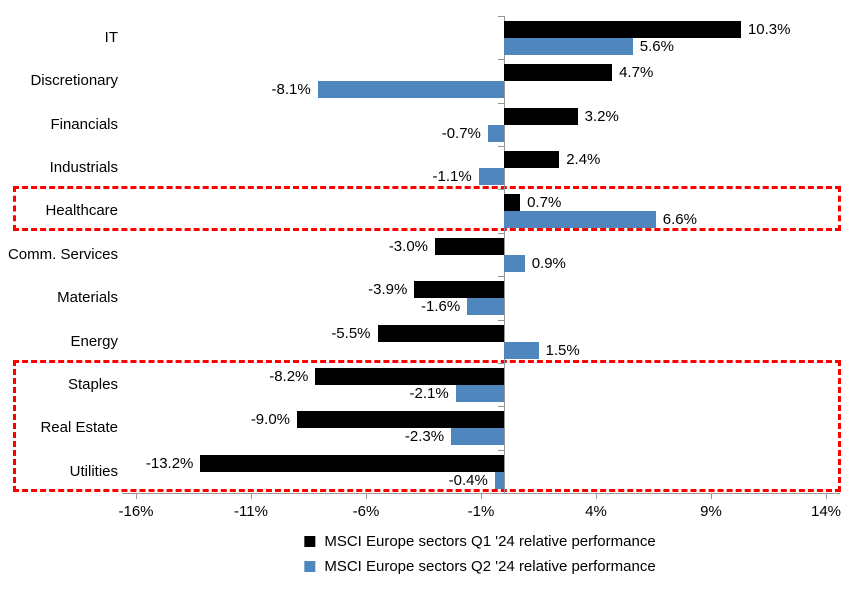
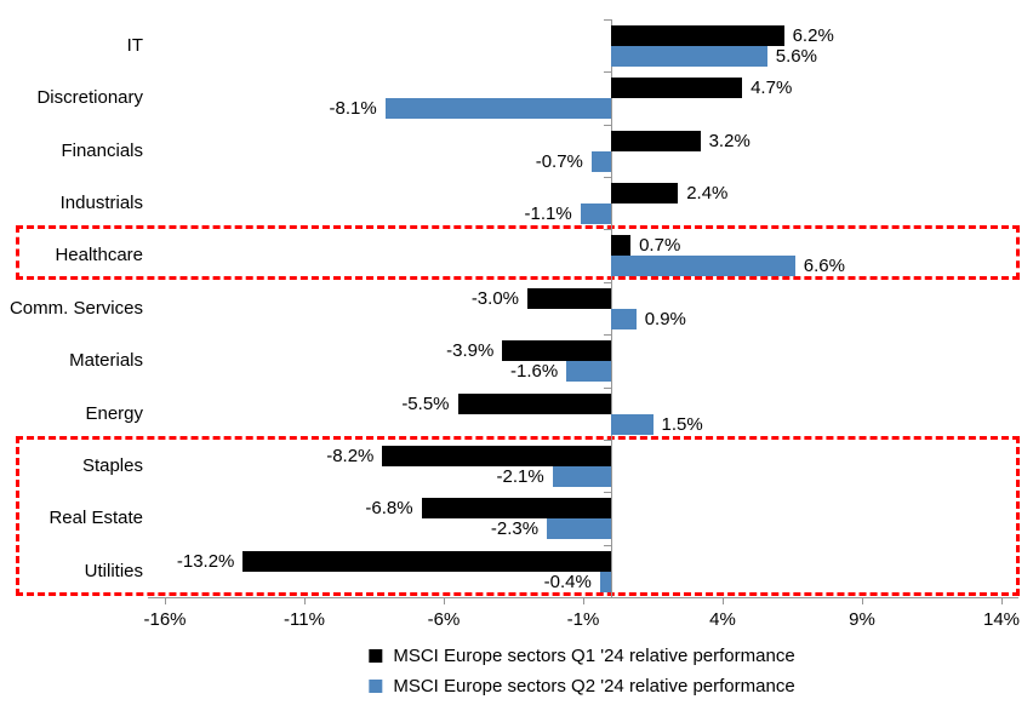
MSCI Europe sectors Q1 '24 relative performance/IT: 10.3% -> 6.2%
MSCI Europe sectors Q1 '24 relative performance/Real Estate: -9.0% -> -6.8%
